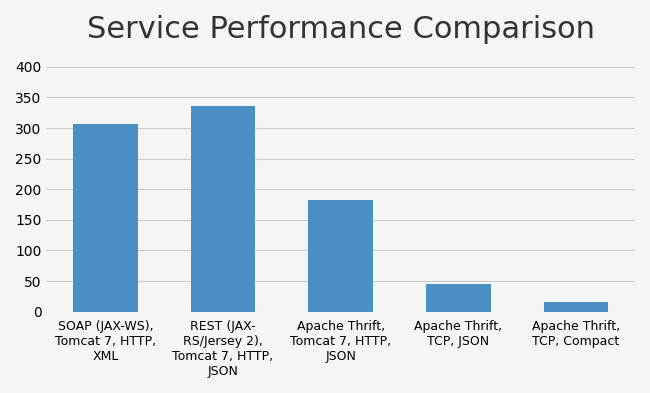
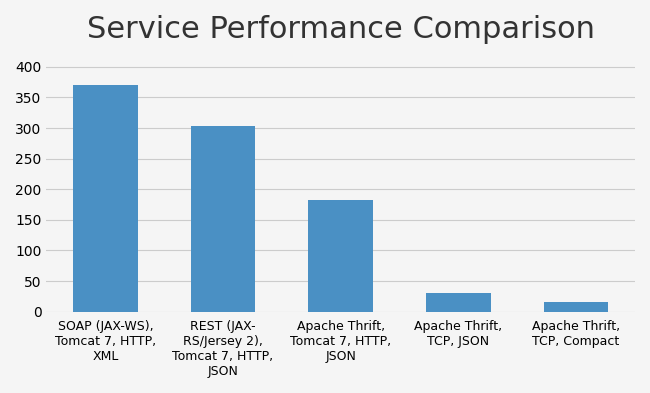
SOAP (JAX-WS), Tomcat 7, HTTP, XML: 306 -> 370
REST (JAX- RS/Jersey 2), Tomcat 7, HTTP, JSON: 336 -> 303
Apache Thrift, TCP, JSON: 46 -> 30
